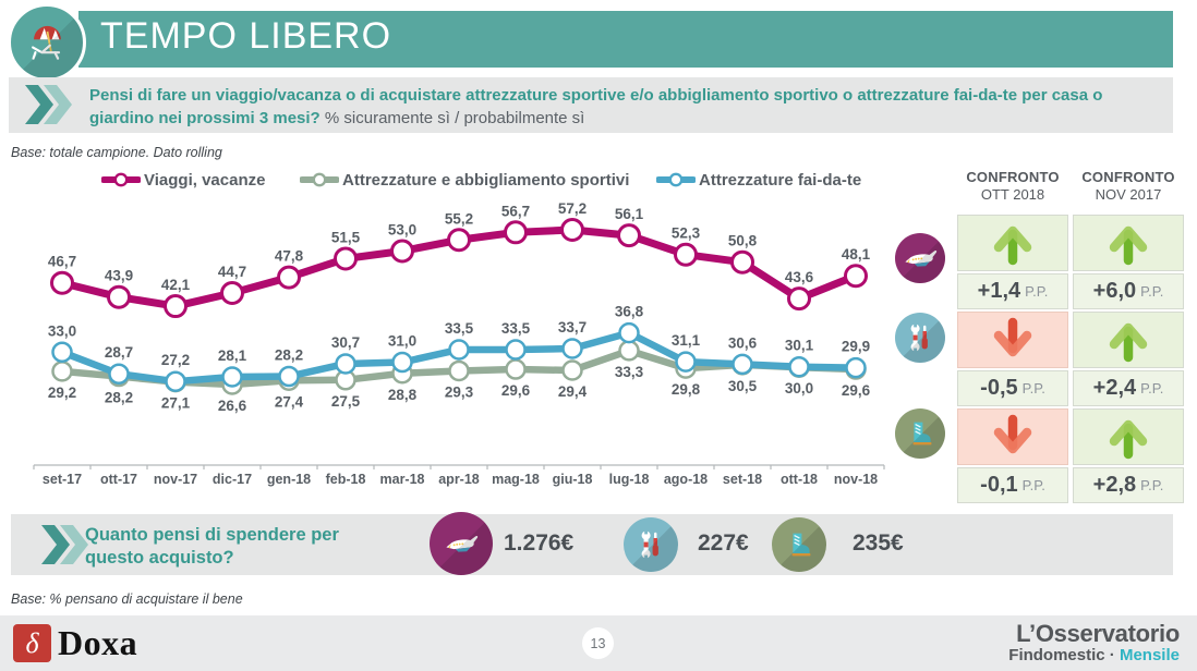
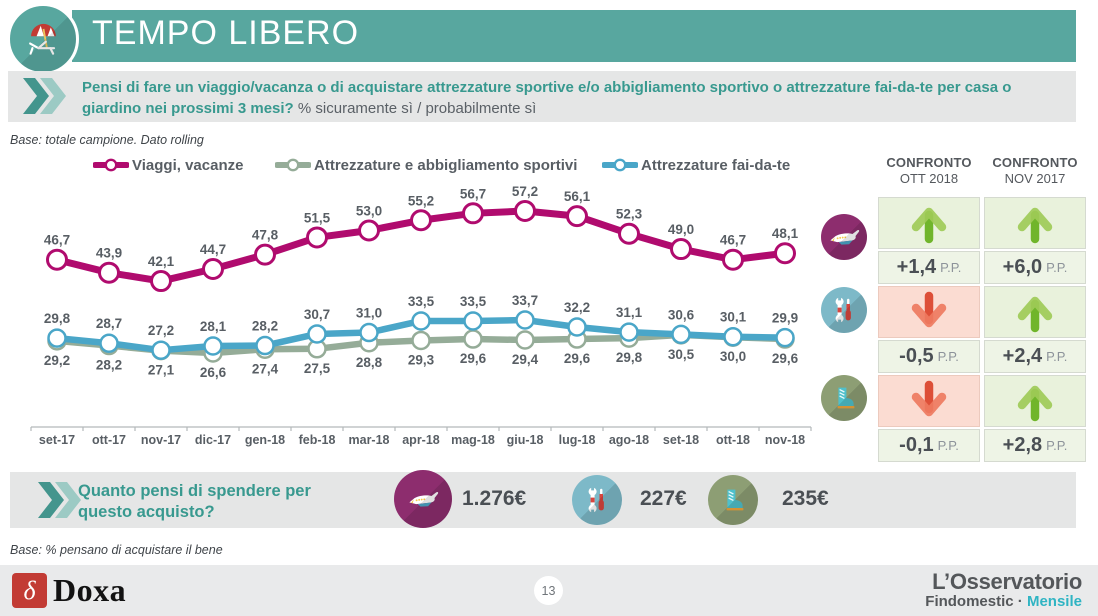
Attrezzature fai-da-te/set-17: 33,0 -> 29,8
Attrezzature e abbigliamento sportivi/lug-18: 33,3 -> 29,6
Attrezzature fai-da-te/lug-18: 36,8 -> 32,2
Viaggi, vacanze/set-18: 50,8 -> 49,0
Viaggi, vacanze/ott-18: 43,6 -> 46,7
